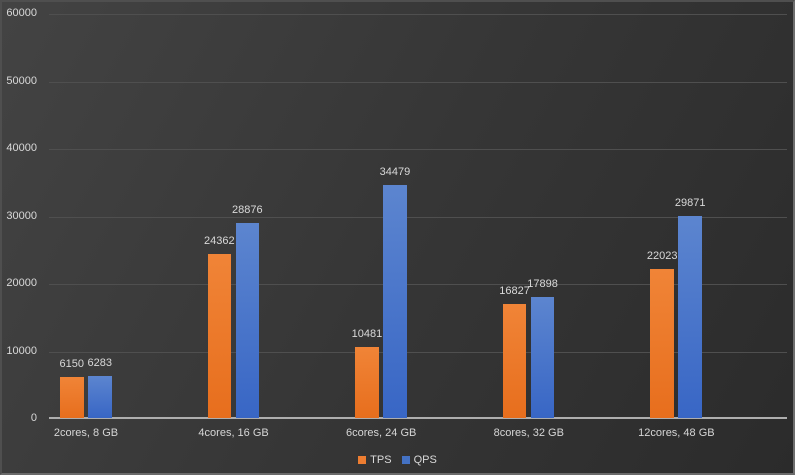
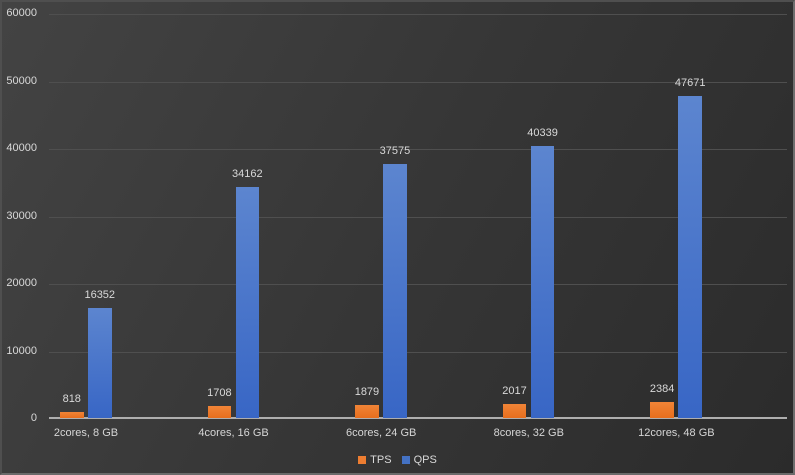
TPS/2cores, 8 GB: 6150 -> 818
QPS/2cores, 8 GB: 6283 -> 16352
TPS/4cores, 16 GB: 24362 -> 1708
QPS/4cores, 16 GB: 28876 -> 34162
TPS/6cores, 24 GB: 10481 -> 1879
QPS/6cores, 24 GB: 34479 -> 37575
TPS/8cores, 32 GB: 16827 -> 2017
QPS/8cores, 32 GB: 17898 -> 40339
TPS/12cores, 48 GB: 22023 -> 2384
QPS/12cores, 48 GB: 29871 -> 47671
